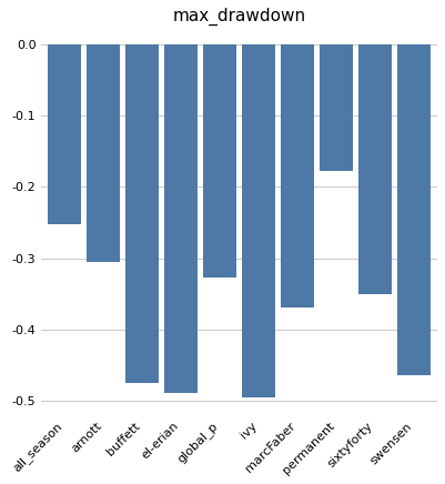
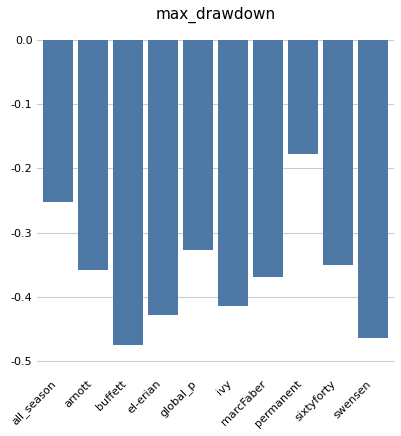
arnott: -0.305 -> -0.358
el-erian: -0.490 -> -0.428
ivy: -0.495 -> -0.414
